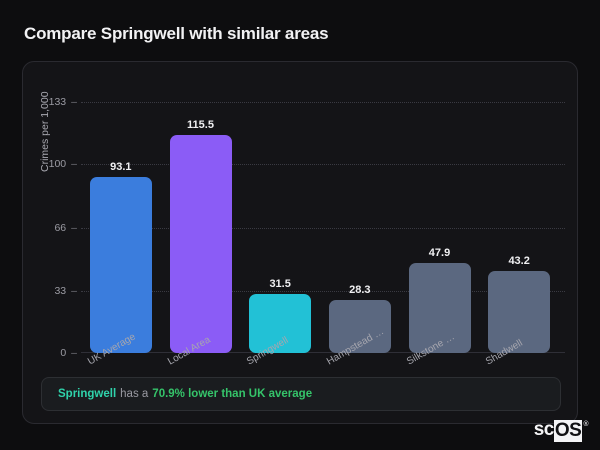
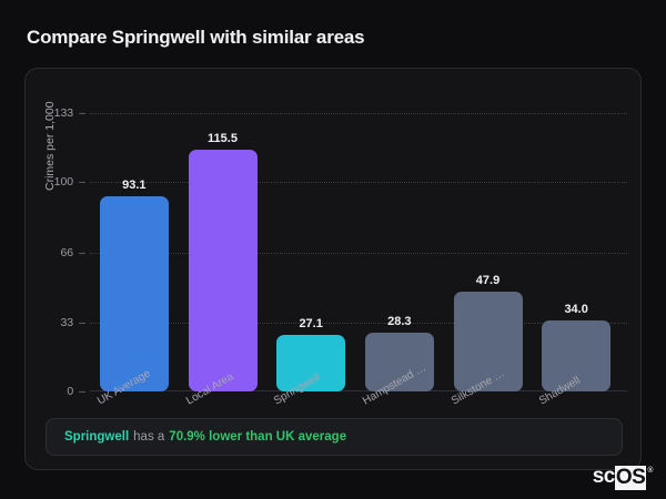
Springwell: 31.5 -> 27.1
Shadwell: 43.2 -> 34.0
